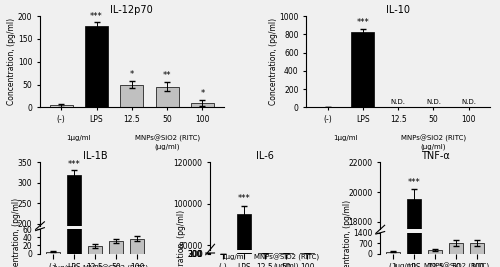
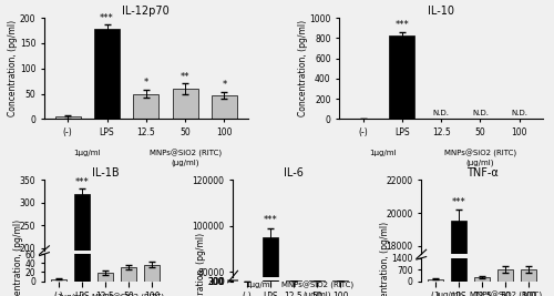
IL-12p70/50: 45 -> 60
IL-12p70/100: 10 -> 47
